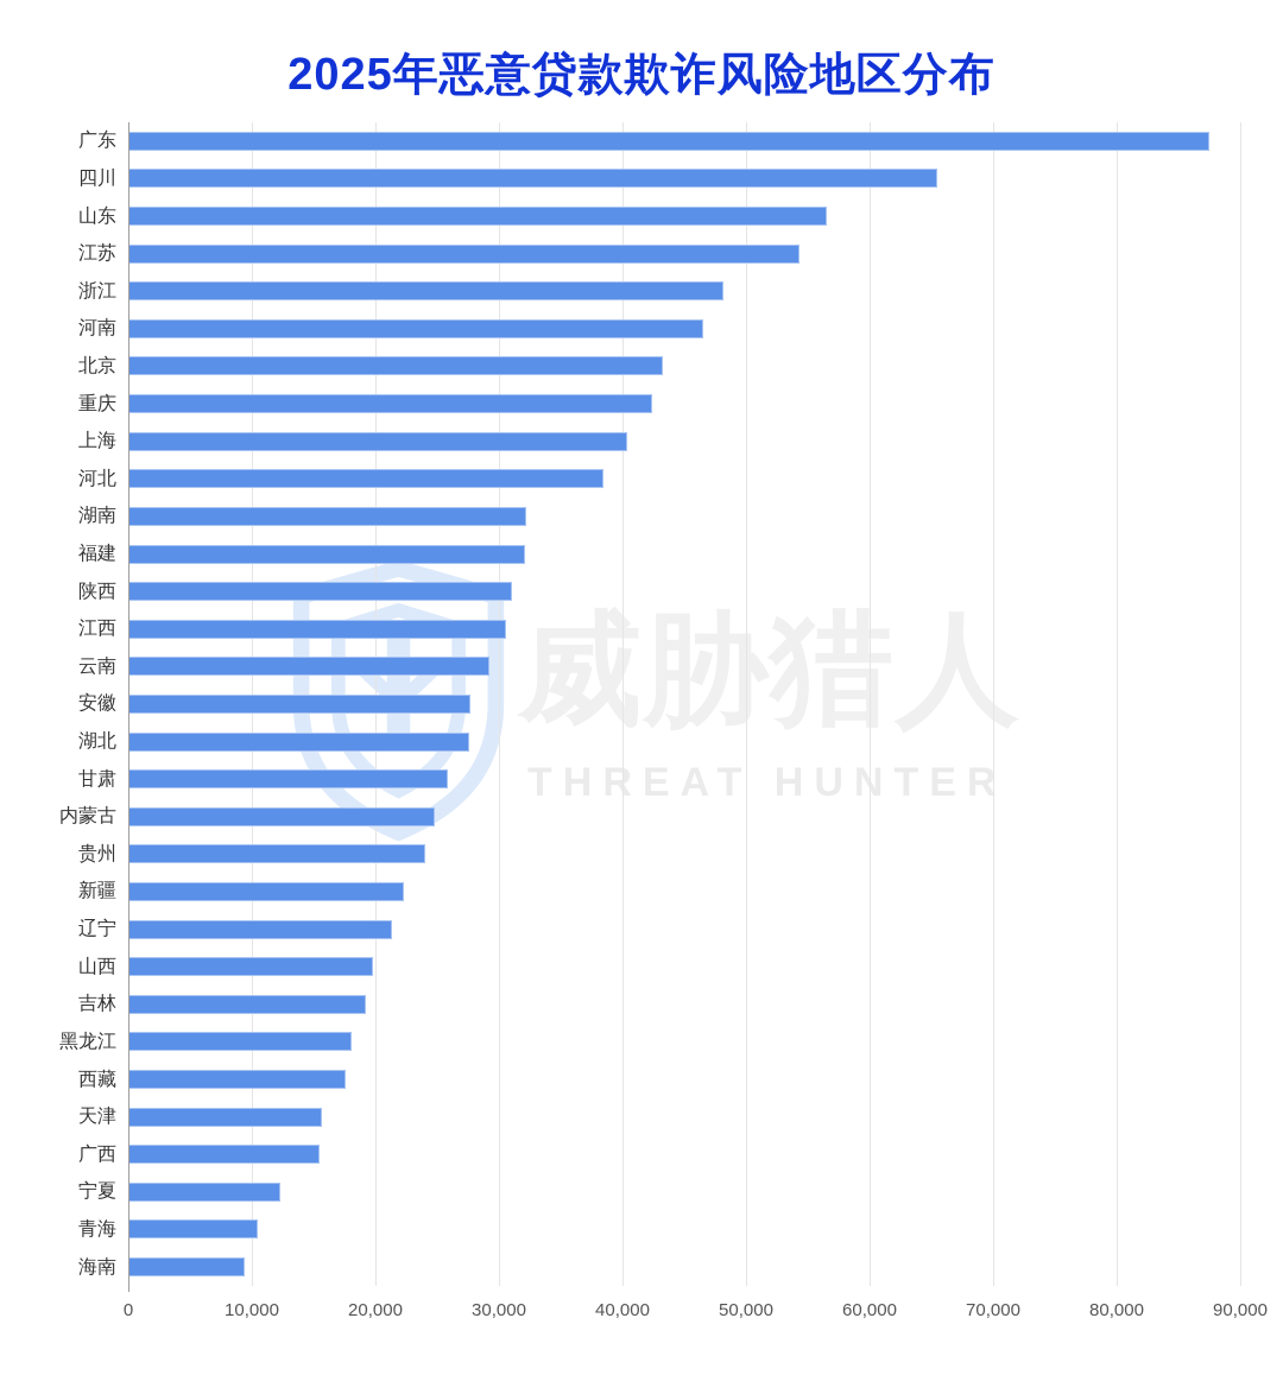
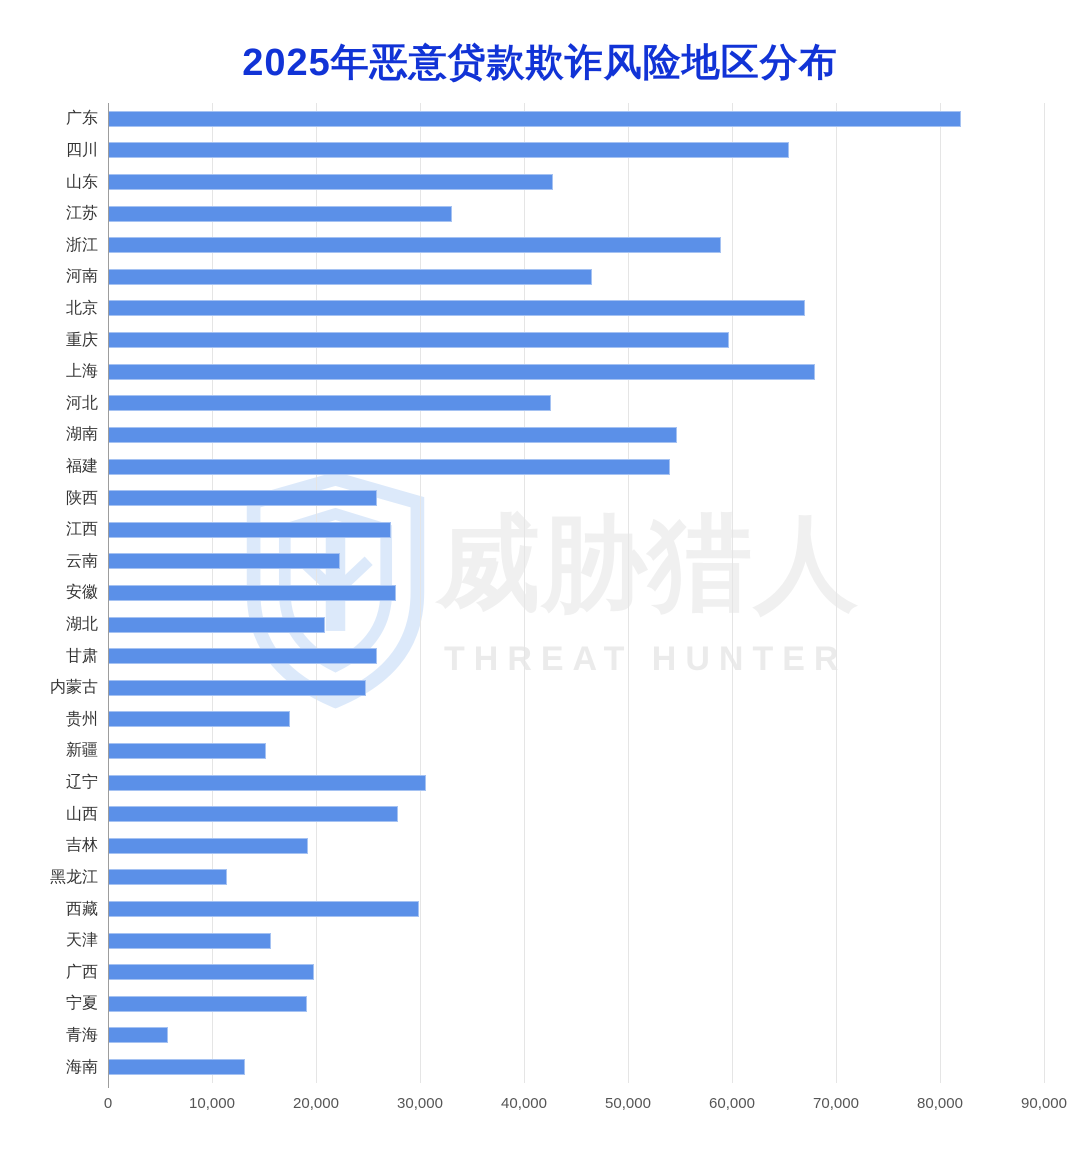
广东: 87500 -> 82000
山东: 56500 -> 42800
江苏: 54300 -> 33100
浙江: 48200 -> 58900
北京: 43300 -> 67000
重庆: 42400 -> 59700
上海: 40400 -> 68000
河北: 38500 -> 42600
湖南: 32200 -> 54700
福建: 32100 -> 54000
陕西: 31100 -> 25900
江西: 30600 -> 27200
云南: 29200 -> 22300
湖北: 27600 -> 20900
贵州: 24000 -> 17500
新疆: 22300 -> 15200
辽宁: 21300 -> 30600
山西: 19800 -> 27900
黑龙江: 18100 -> 11400
西藏: 17600 -> 29900
广西: 15500 -> 19800
宁夏: 12300 -> 19100
青海: 10500 -> 5800
海南: 9400 -> 13200
